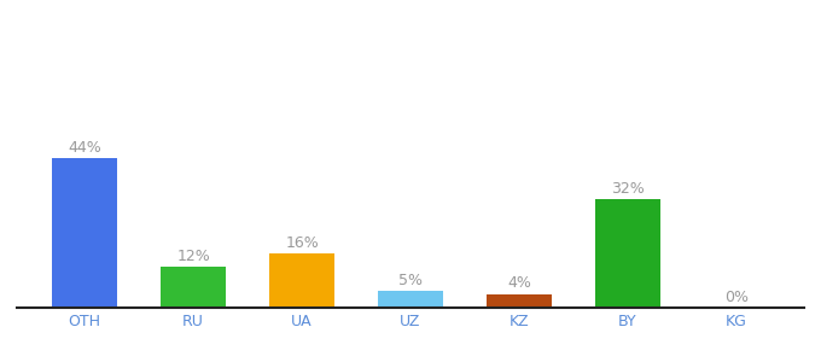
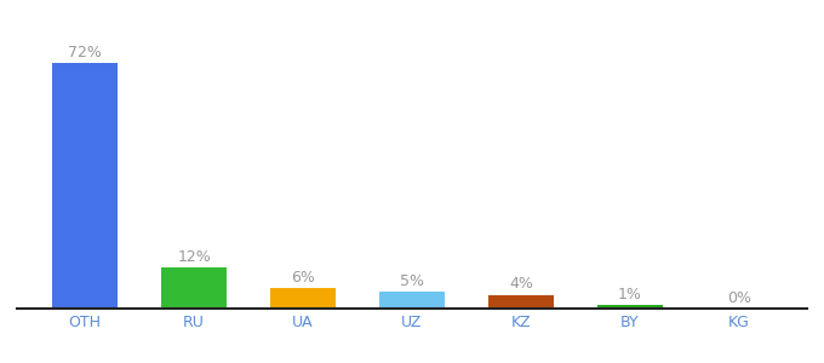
OTH: 44% -> 72%
UA: 16% -> 6%
BY: 32% -> 1%
